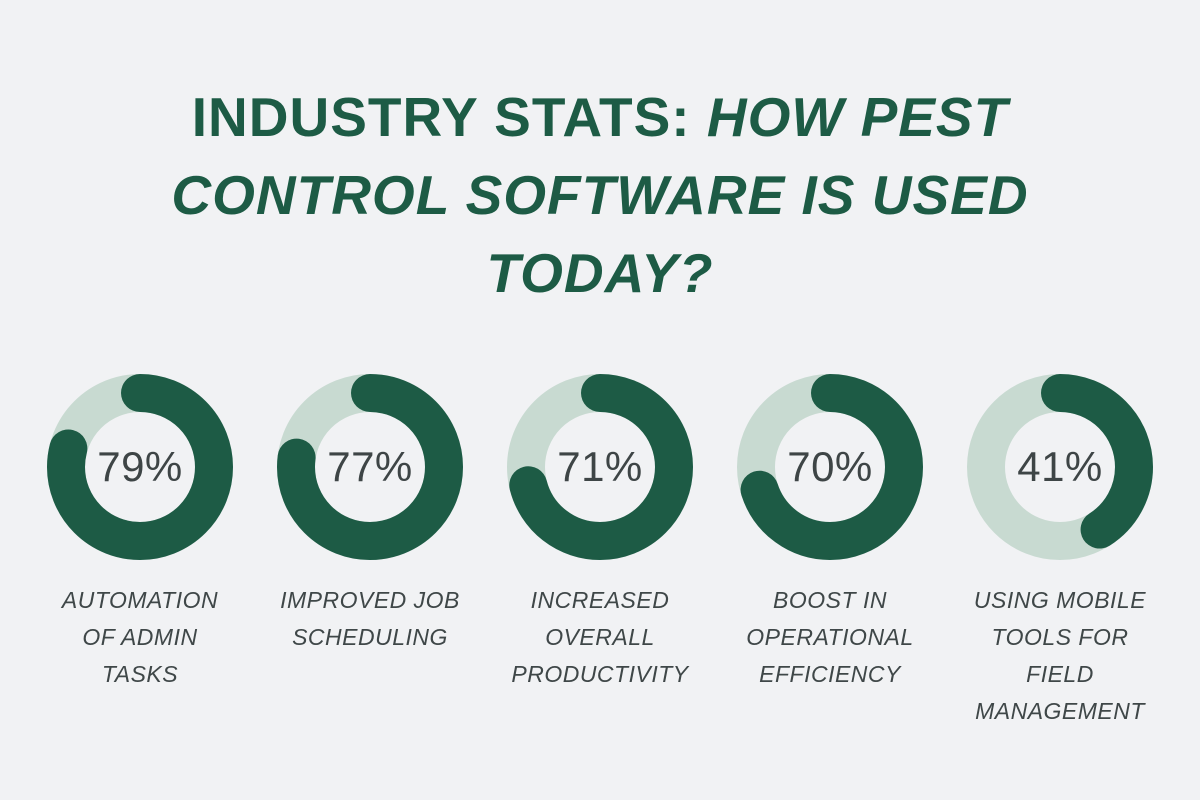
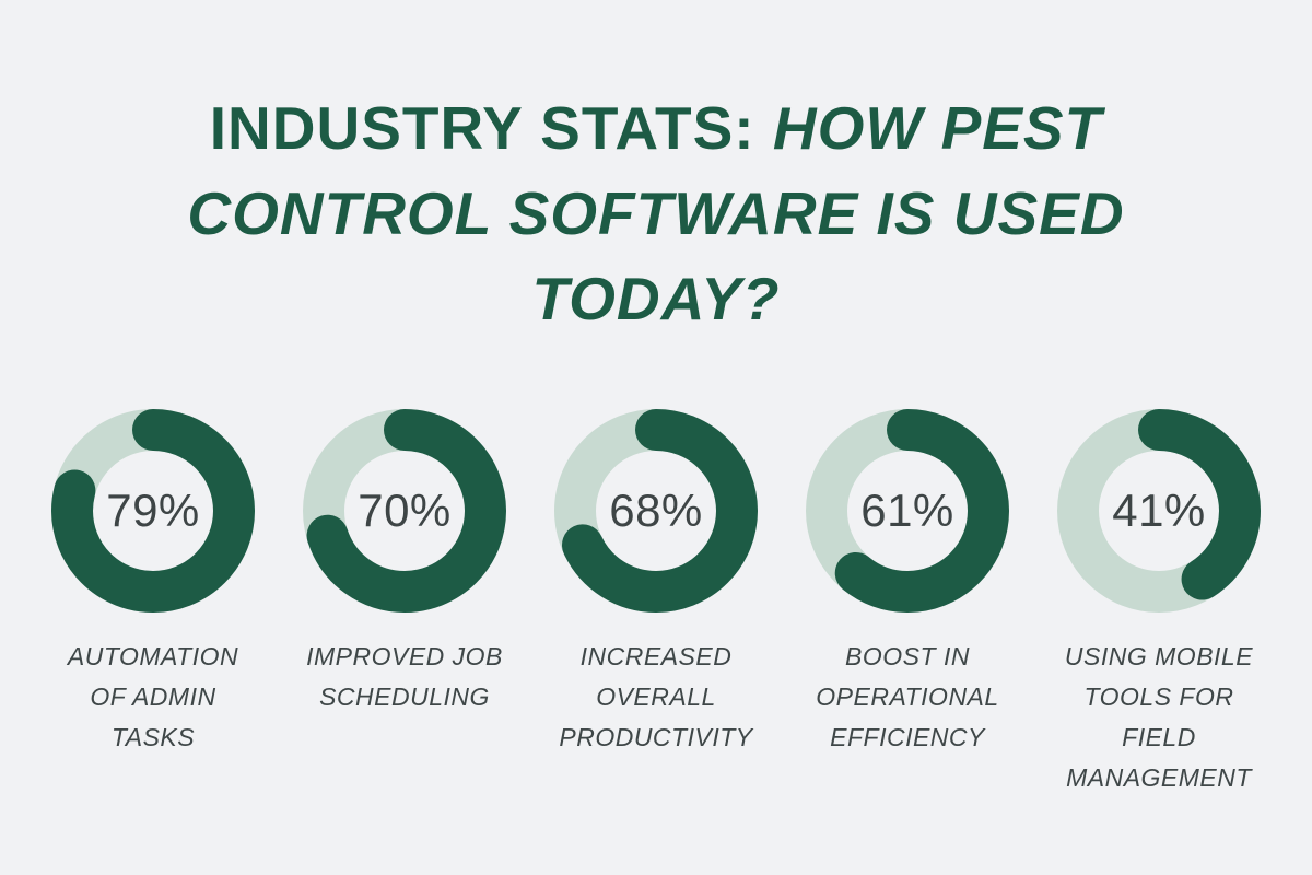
IMPROVED JOB SCHEDULING: 77% -> 70%
INCREASED OVERALL PRODUCTIVITY: 71% -> 68%
BOOST IN OPERATIONAL EFFICIENCY: 70% -> 61%
